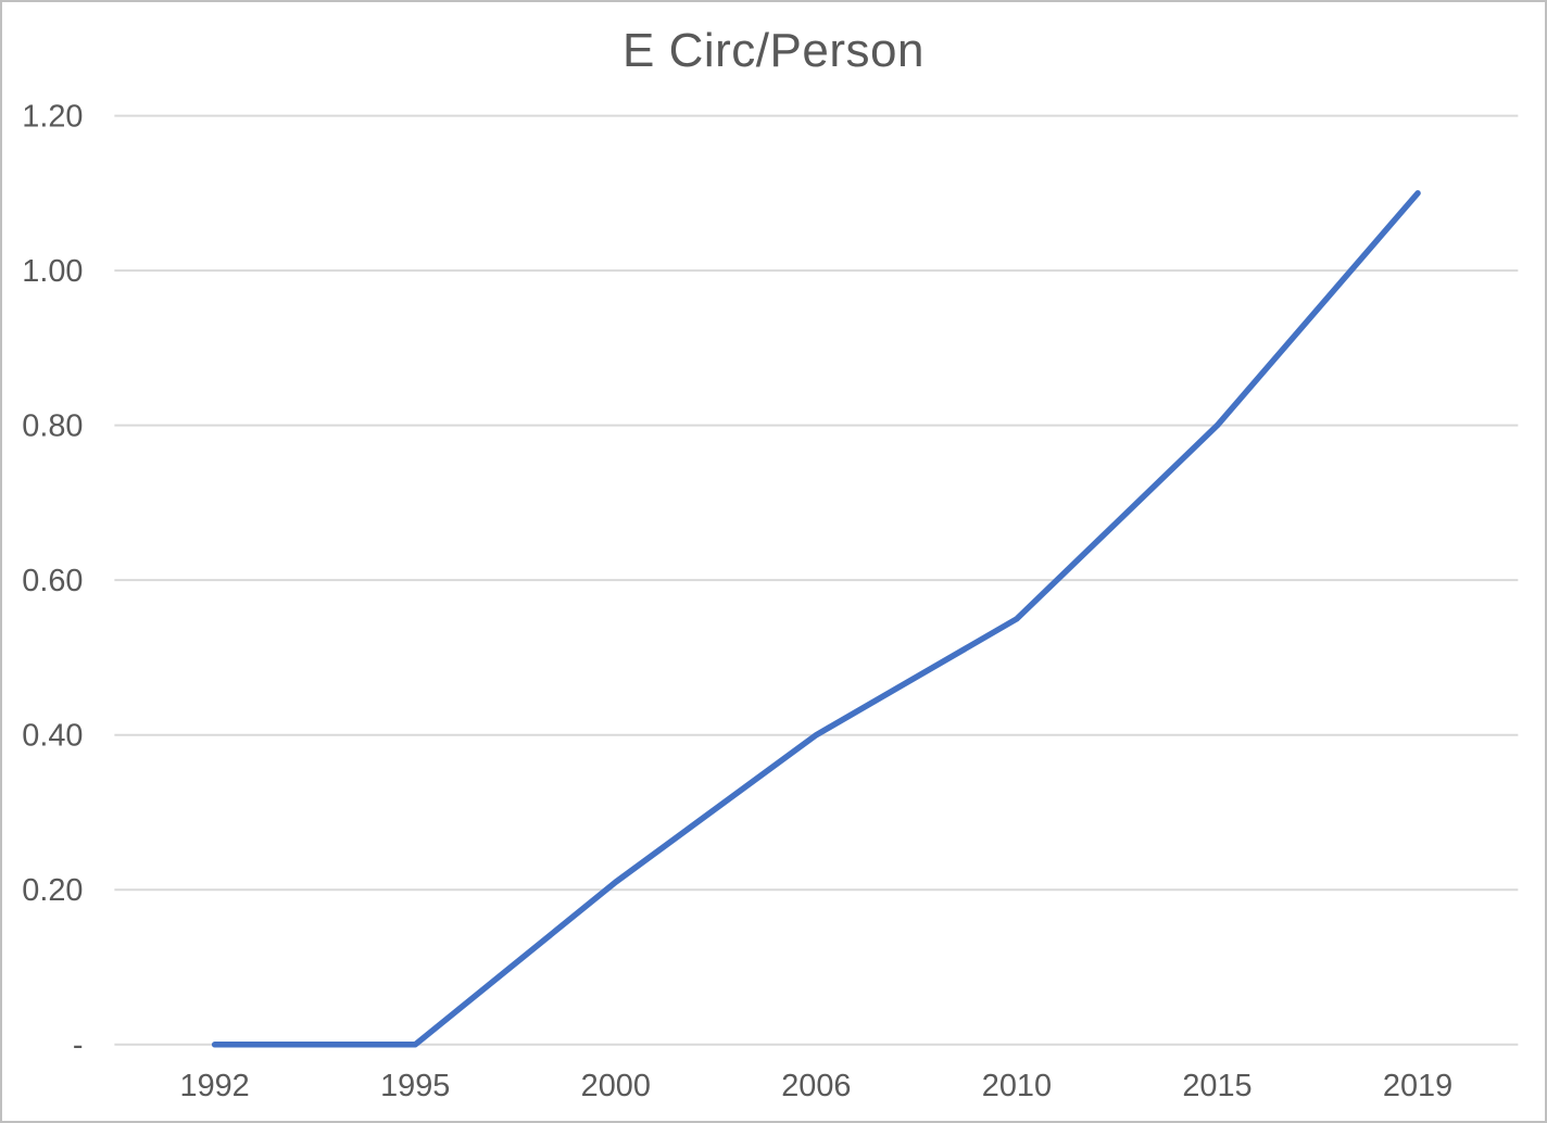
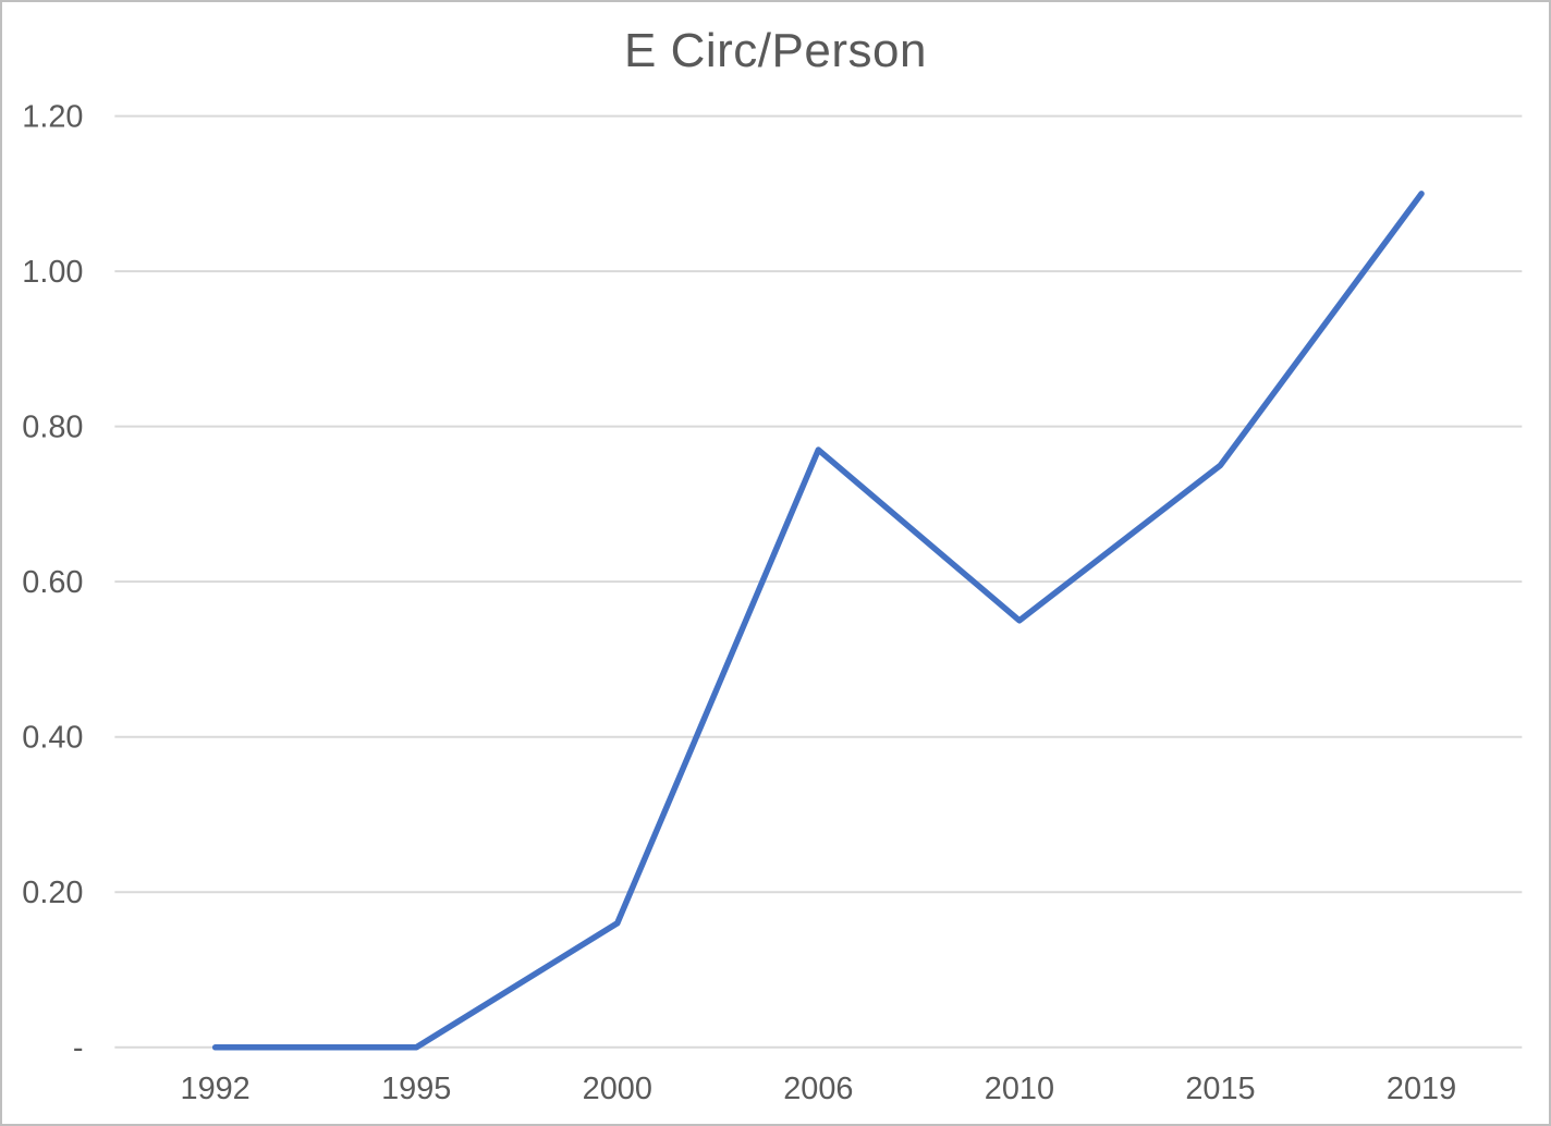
2000: 0.21 -> 0.16
2006: 0.40 -> 0.77
2015: 0.80 -> 0.75
